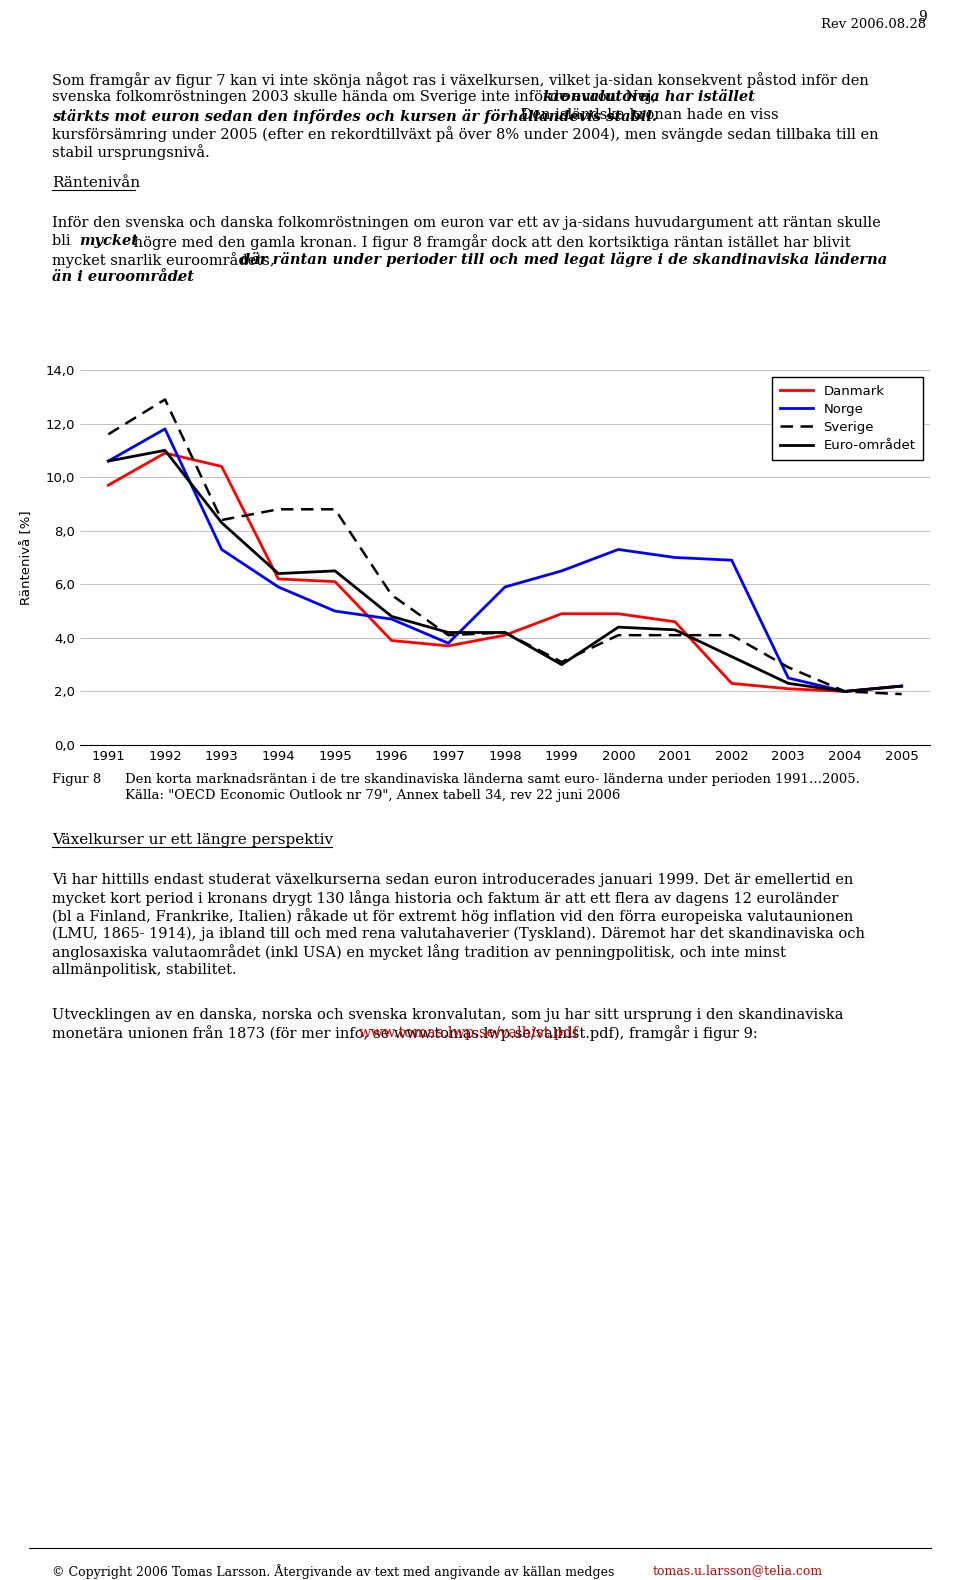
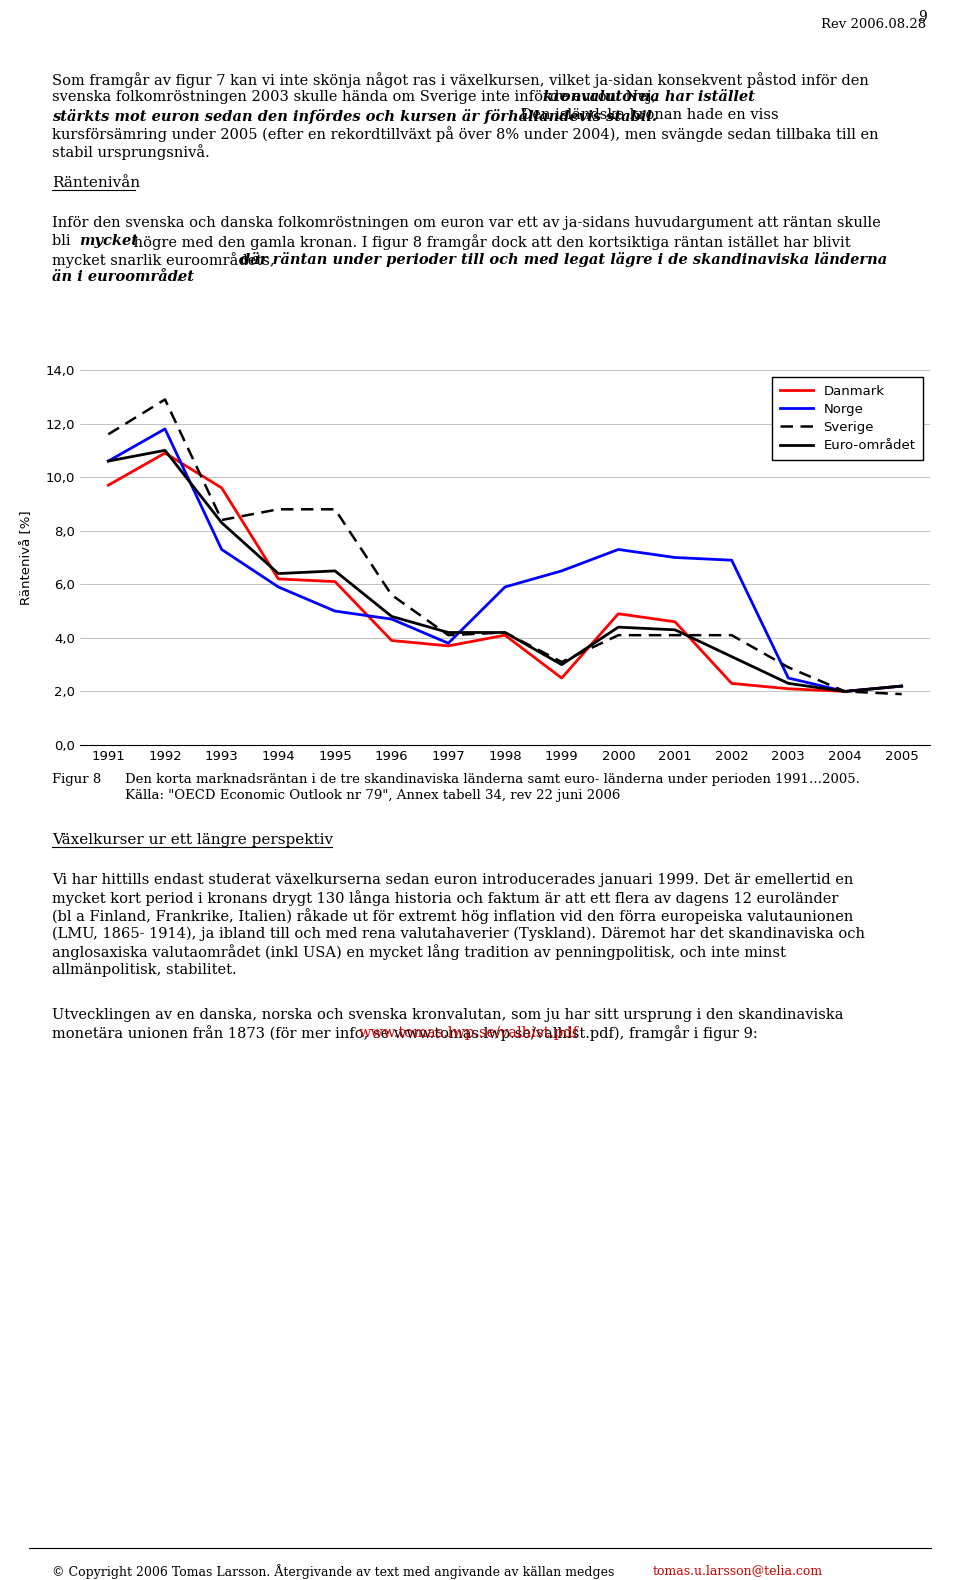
Danmark/1993: 10,4 -> 9,6
Danmark/1999: 4,9 -> 2,5
